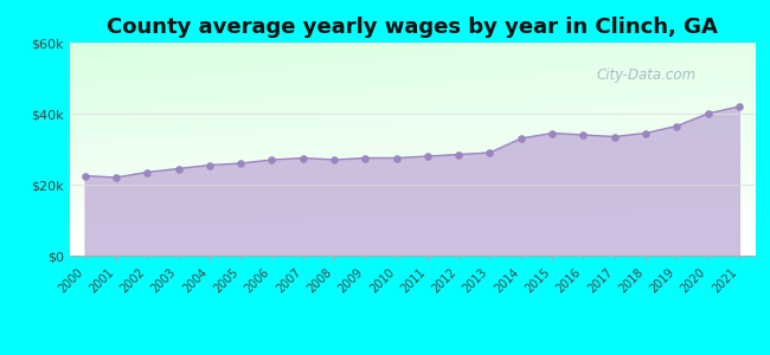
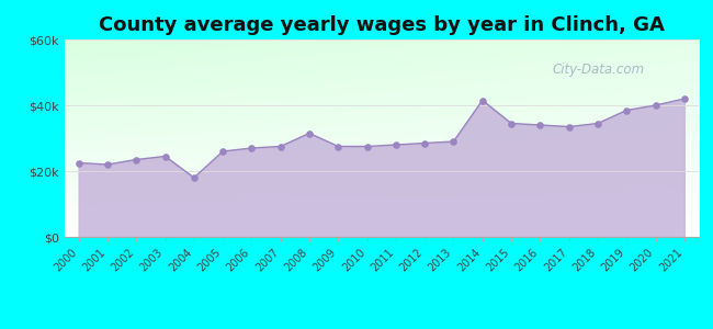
2004: $25.5k -> $18.0k
2008: $27.0k -> $31.5k
2014: $33.0k -> $41.5k
2019: $36.5k -> $38.5k
